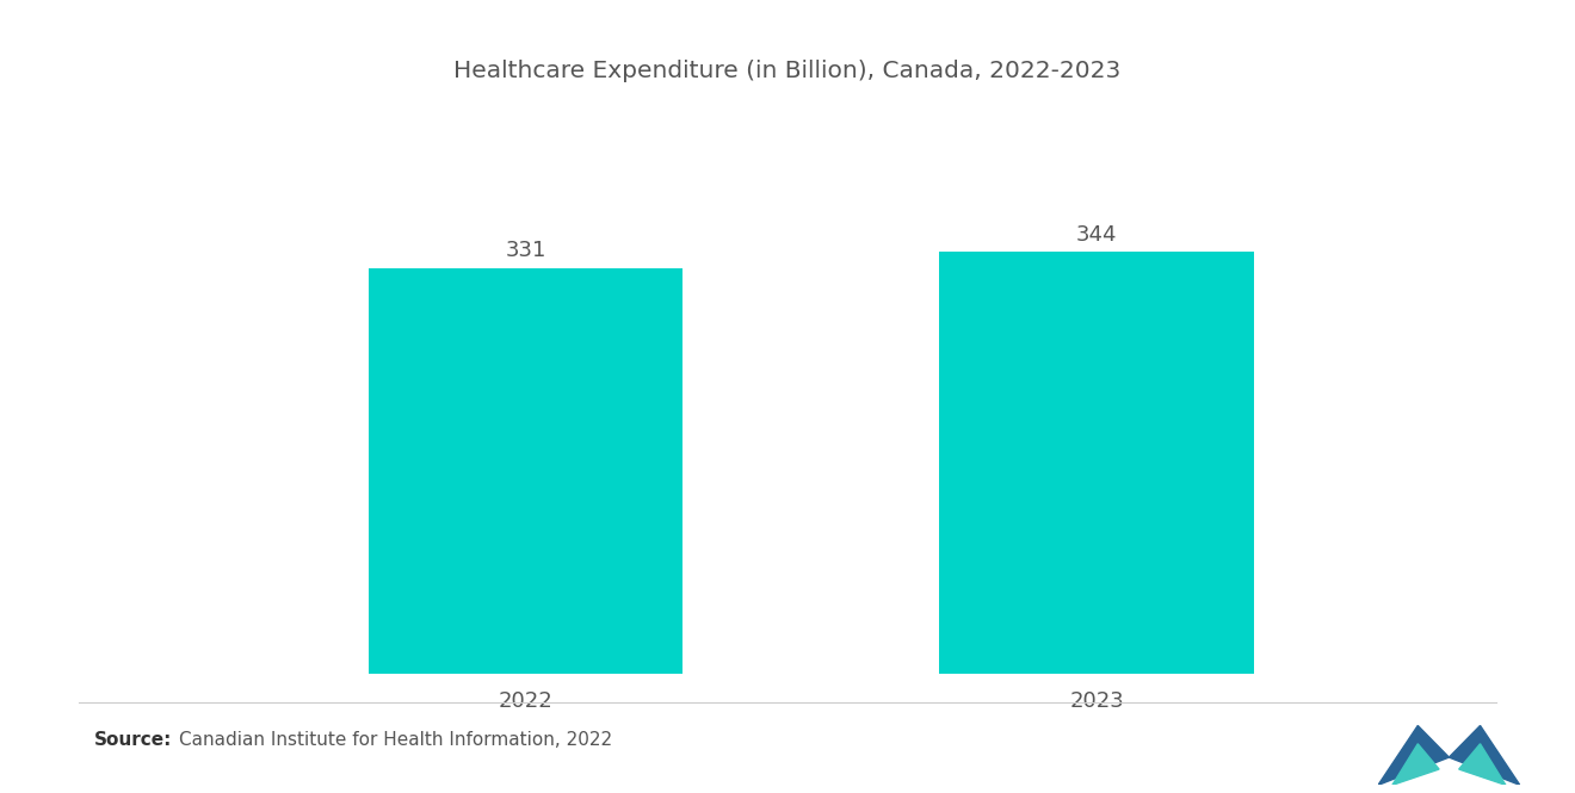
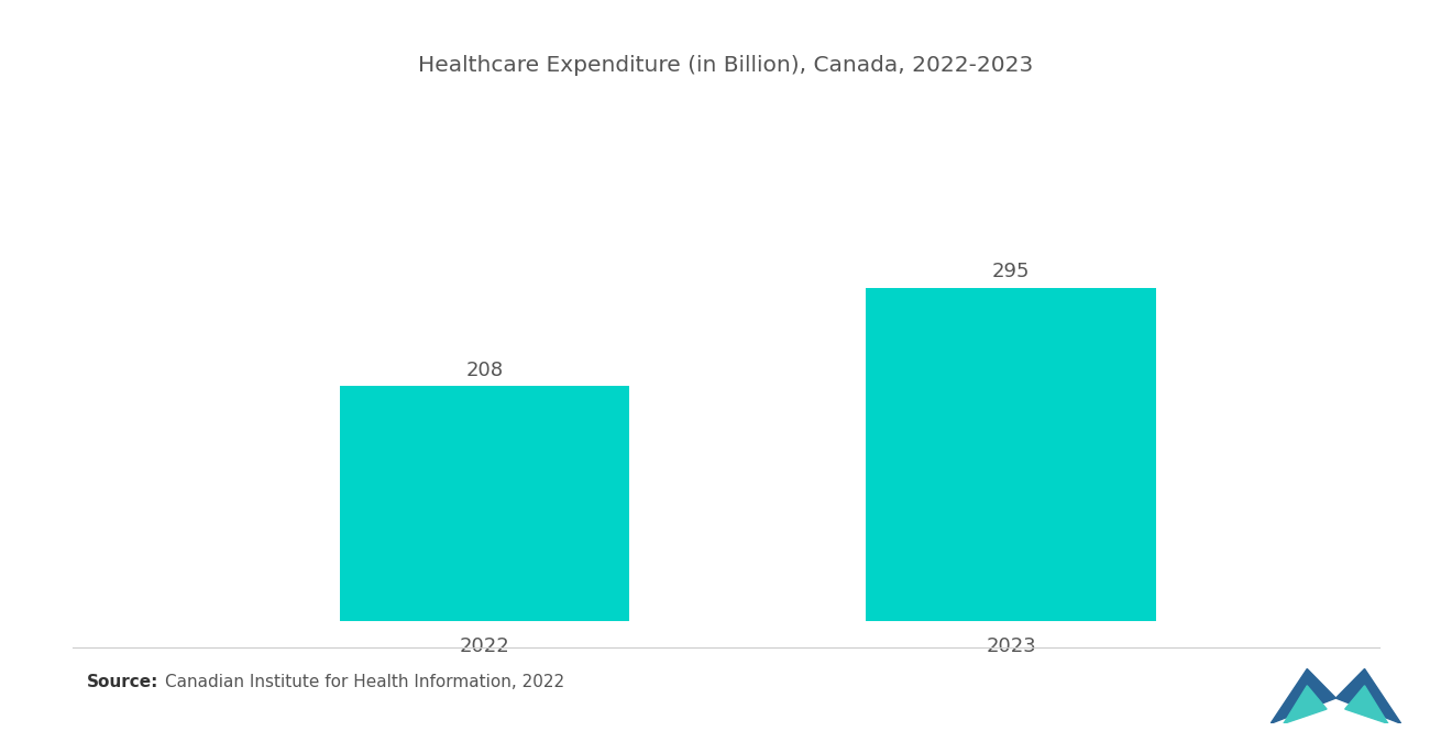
2022: 331 -> 208
2023: 344 -> 295
